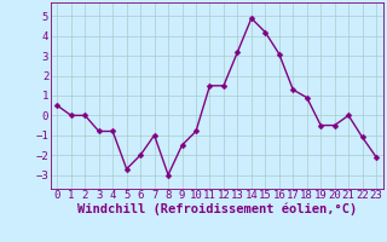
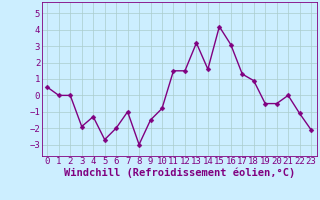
3: -0.8 -> -1.9
4: -0.8 -> -1.3
14: 4.9 -> 1.6
